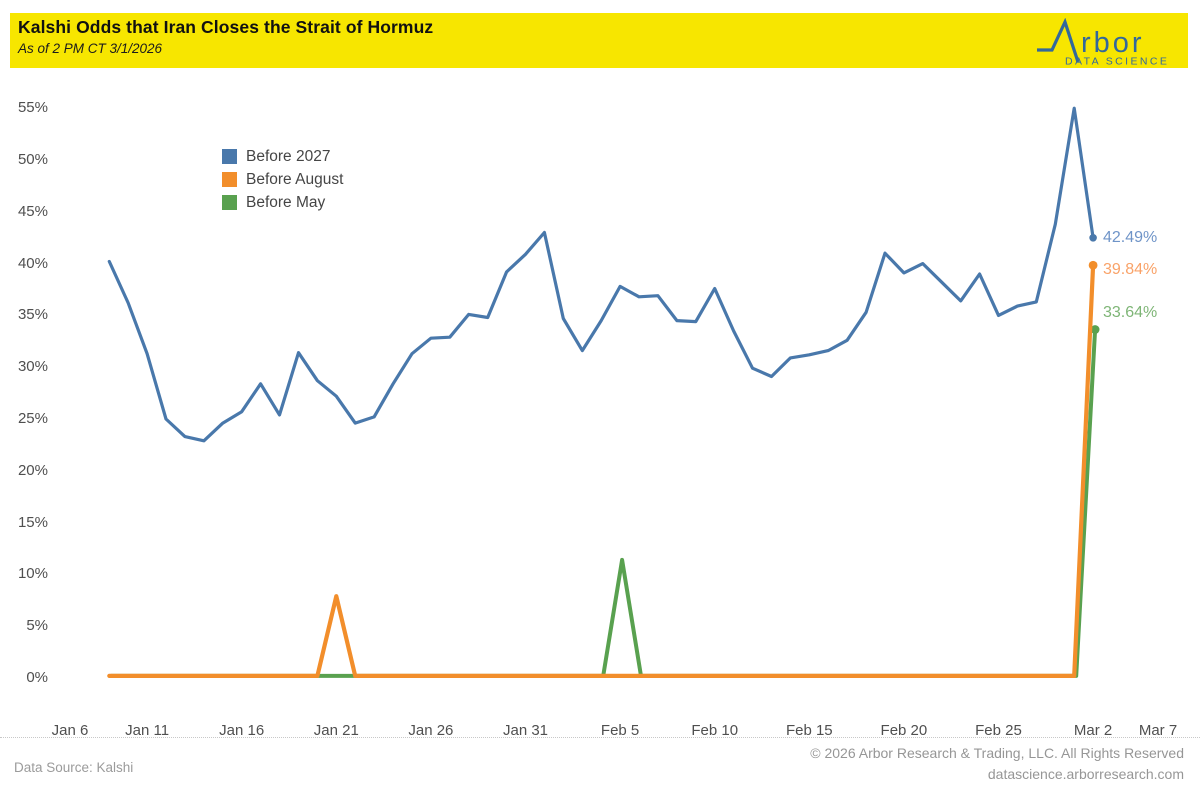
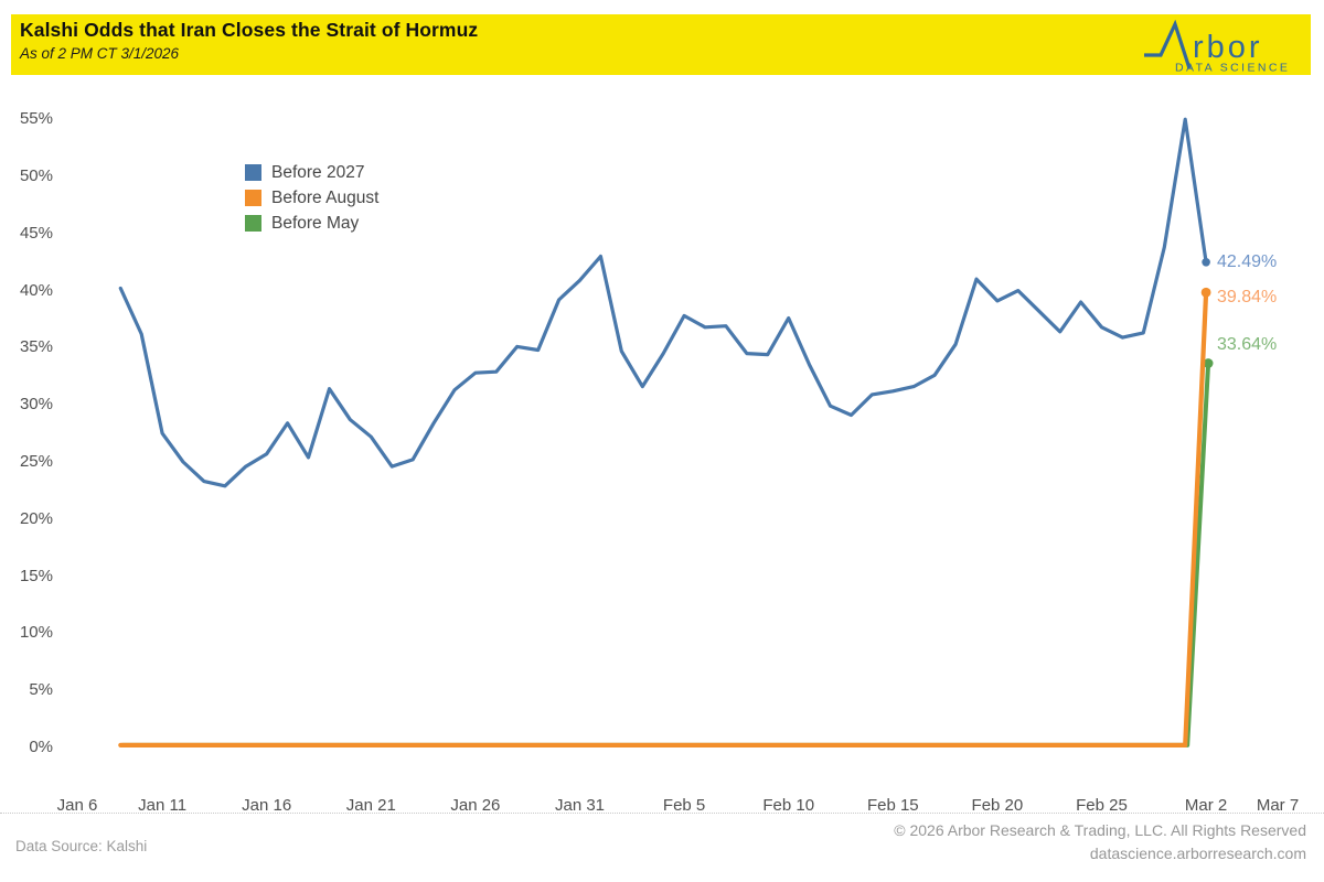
Before 2027/Jan 11: 31.3% -> 27.5%
Before August/Jan 21: 7.9% -> 0.2%
Before May/Feb 5: 11.4% -> 0.2%
Before 2027/Feb 25: 35.0% -> 36.8%
